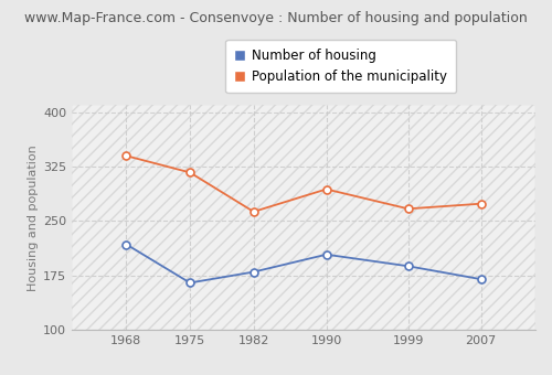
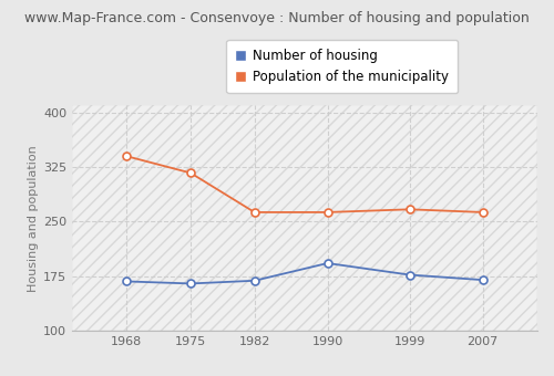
Number of housing/1968: 218 -> 168
Number of housing/1982: 180 -> 169
Number of housing/1990: 204 -> 193
Population of the municipality/1990: 294 -> 263
Number of housing/1999: 188 -> 177
Population of the municipality/2007: 274 -> 263
